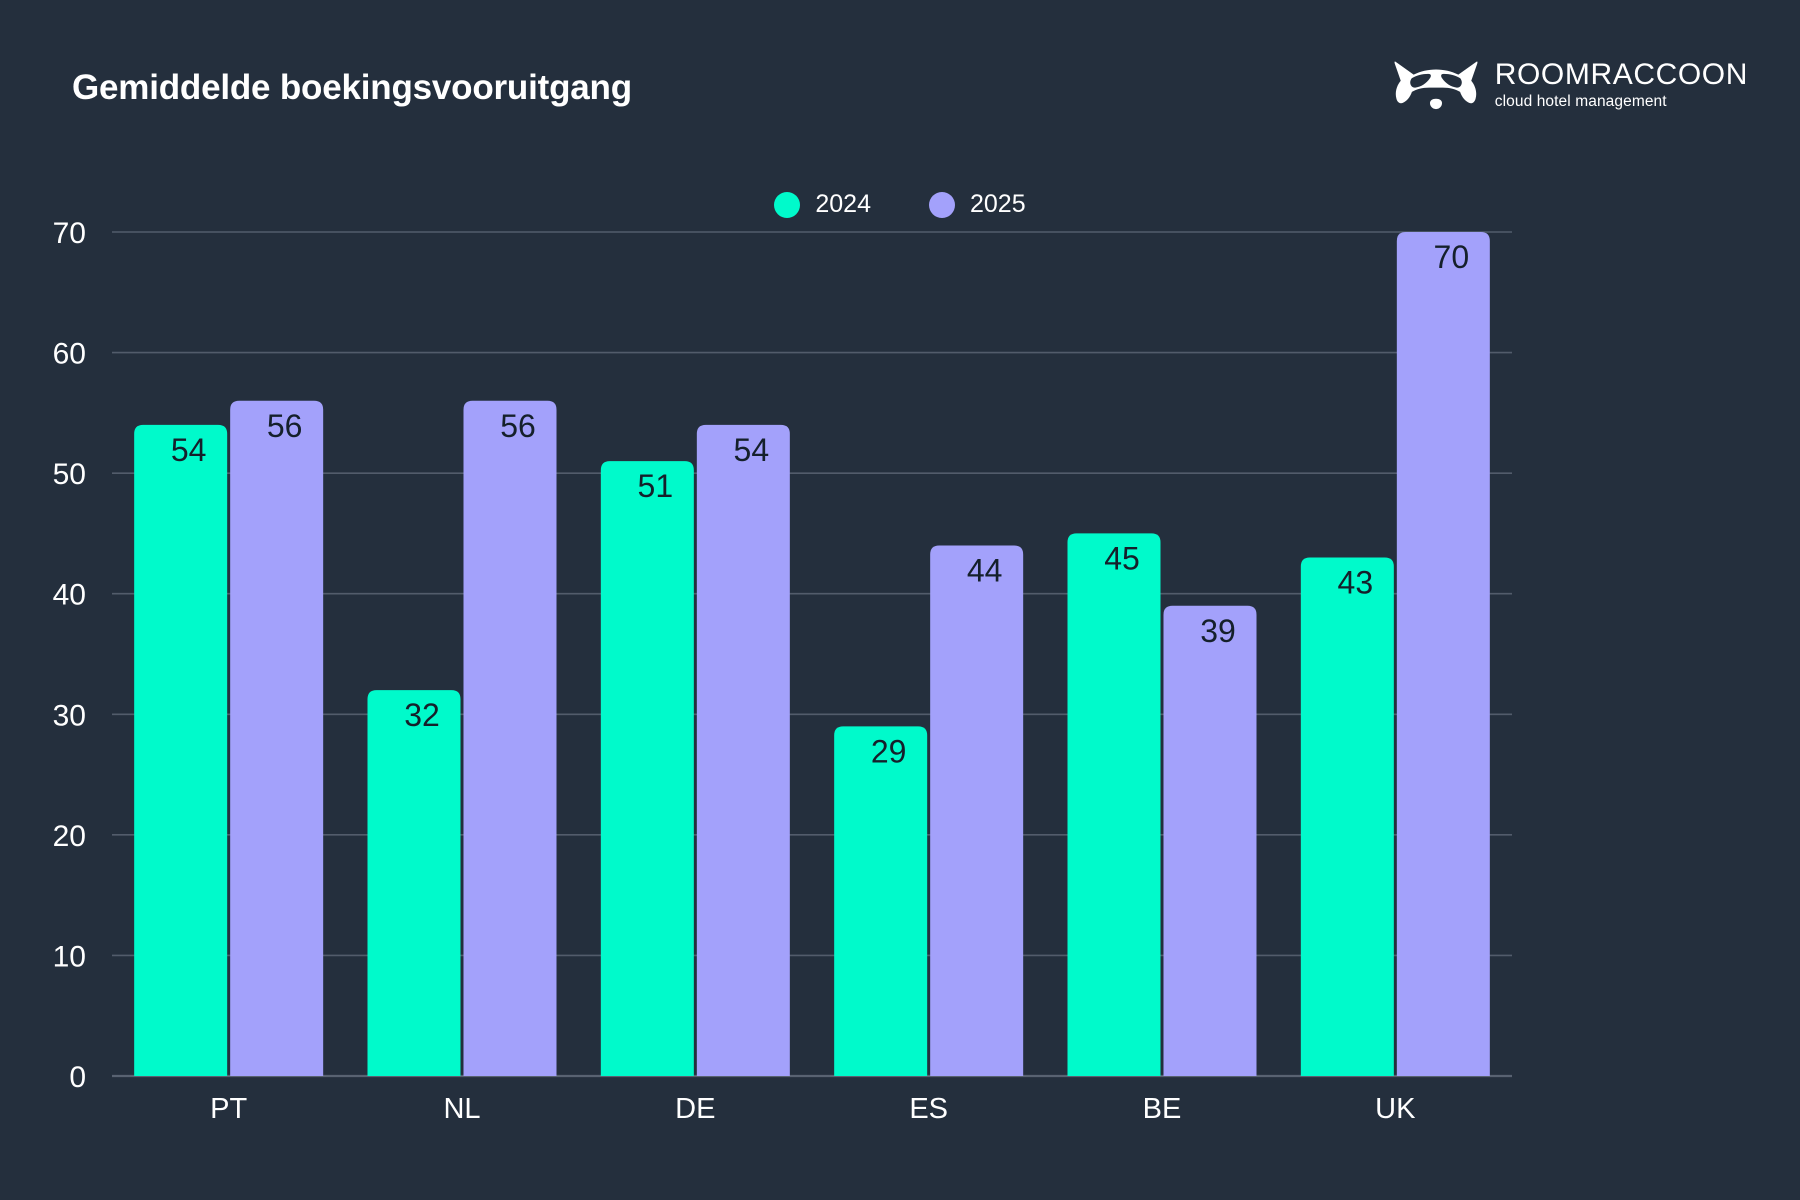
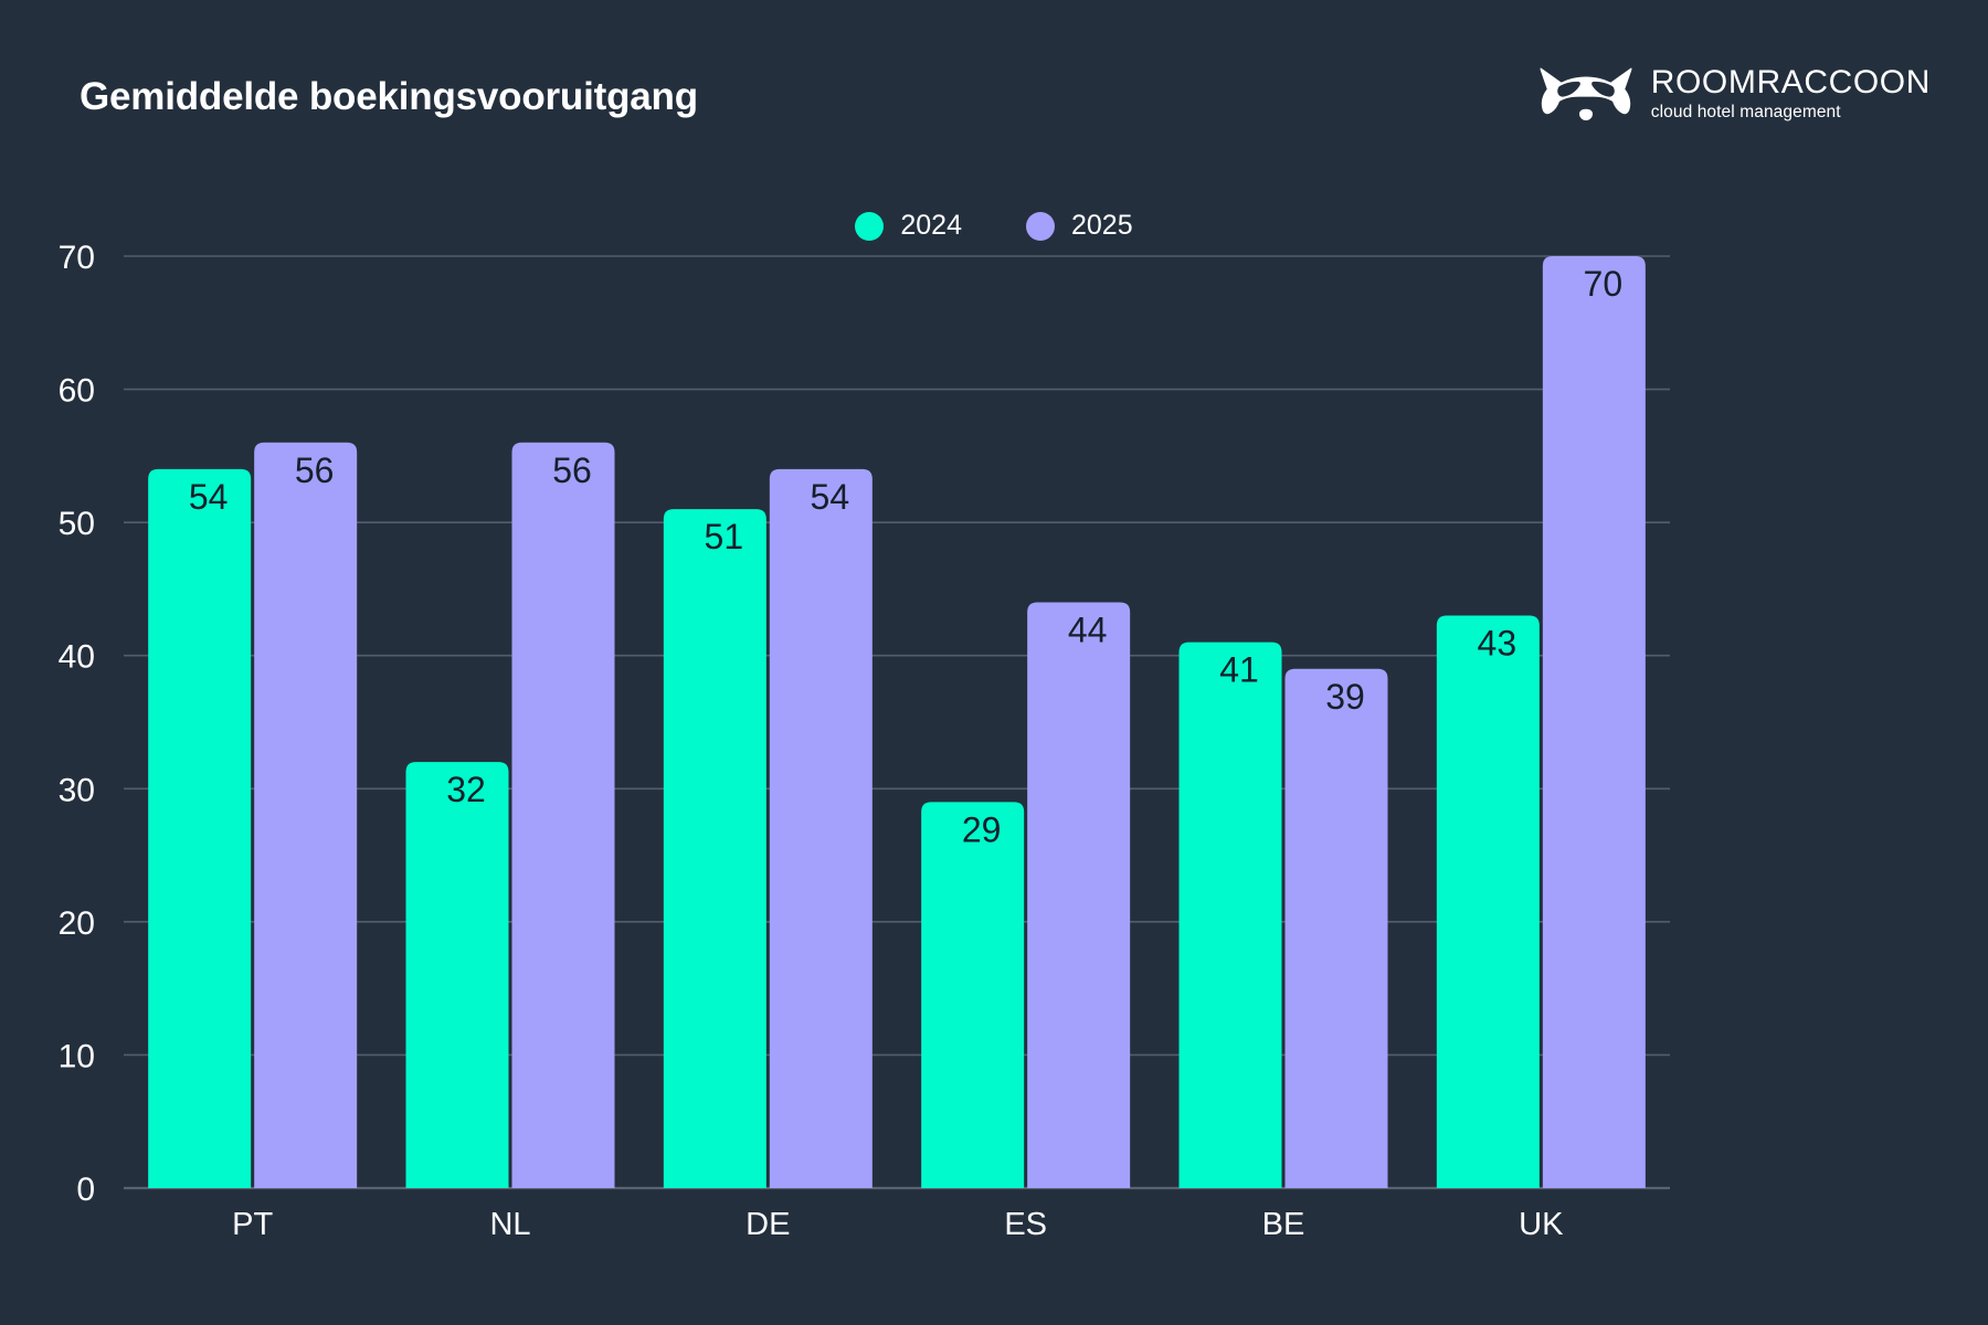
2024/BE: 45 -> 41
